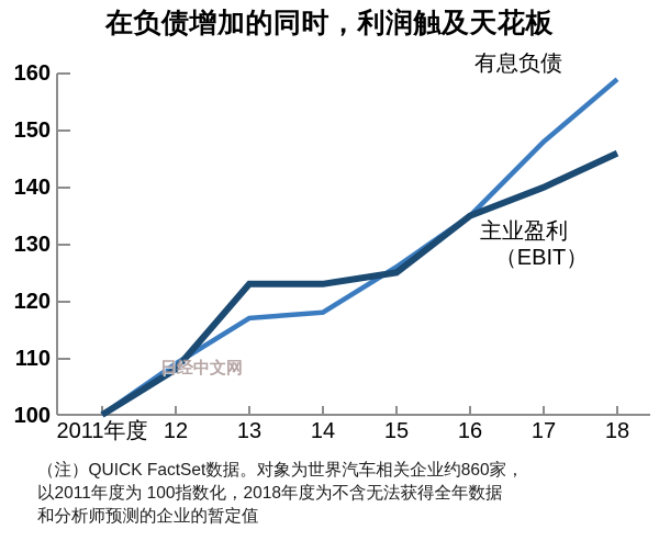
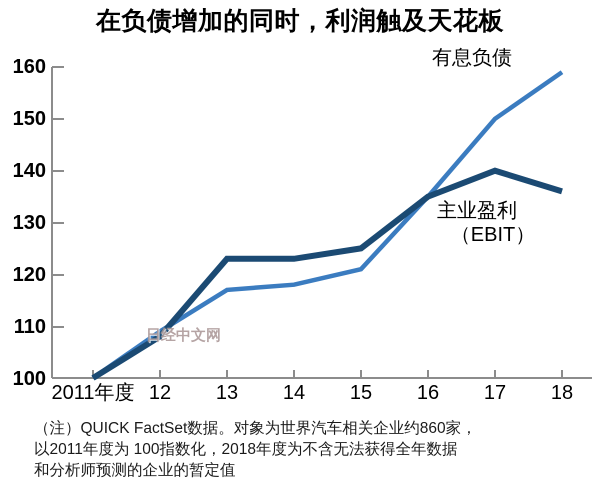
有息负债/15: 126 -> 121
有息负债/17: 148 -> 150
主业盈利（EBIT）/18: 146 -> 136
